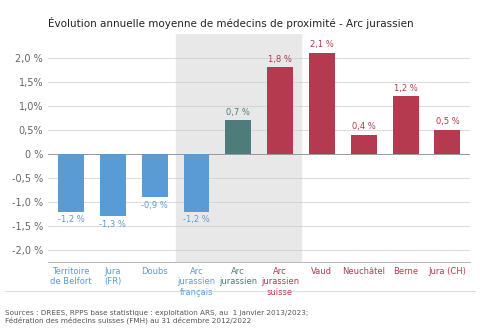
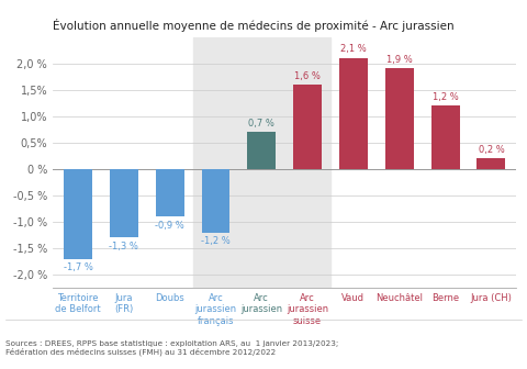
Territoire de Belfort: -1,2 -> -1,7
Arc jurassien suisse: 1,8 -> 1,6
Neuchâtel: 0,4 -> 1,9
Jura (CH): 0,5 -> 0,2
